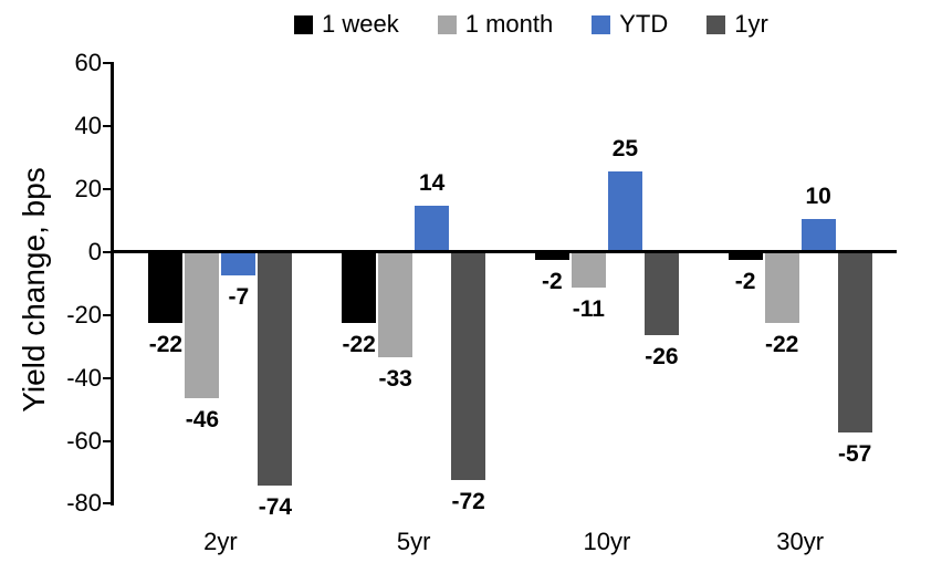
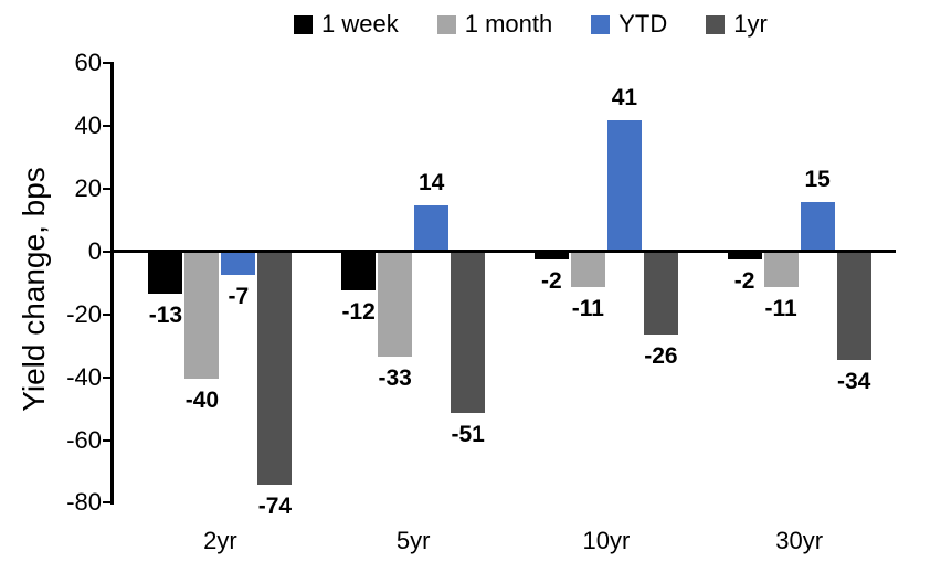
1 week/2yr: -22 -> -13
1 month/2yr: -46 -> -40
1 week/5yr: -22 -> -12
1yr/5yr: -72 -> -51
YTD/10yr: 25 -> 41
1 month/30yr: -22 -> -11
YTD/30yr: 10 -> 15
1yr/30yr: -57 -> -34
